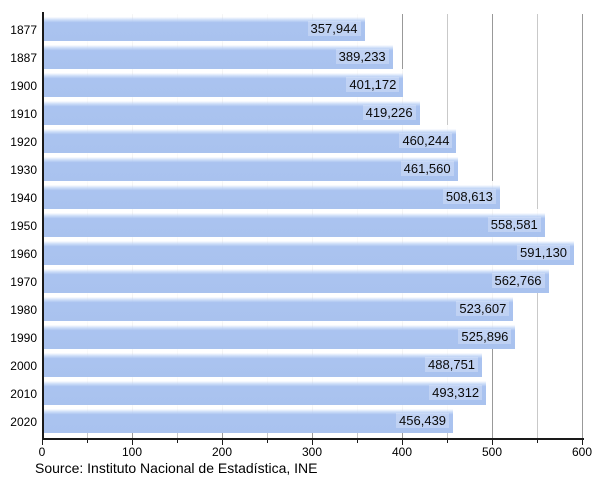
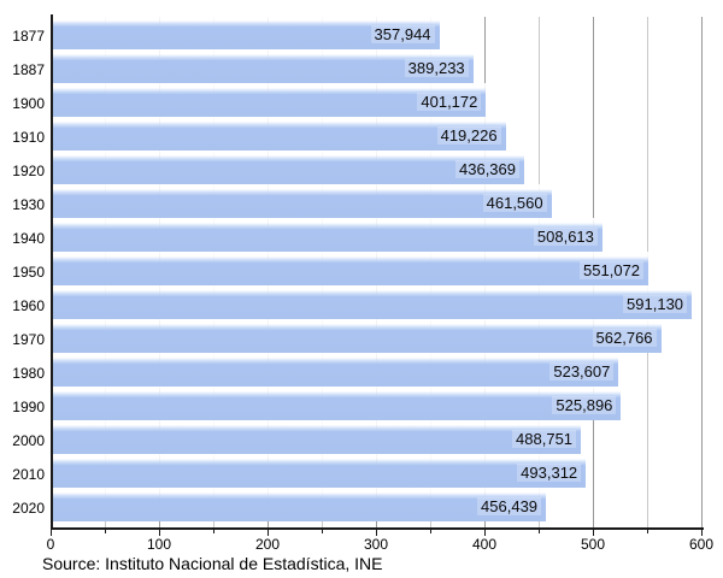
1920: 460,244 -> 436,369
1950: 558,581 -> 551,072
